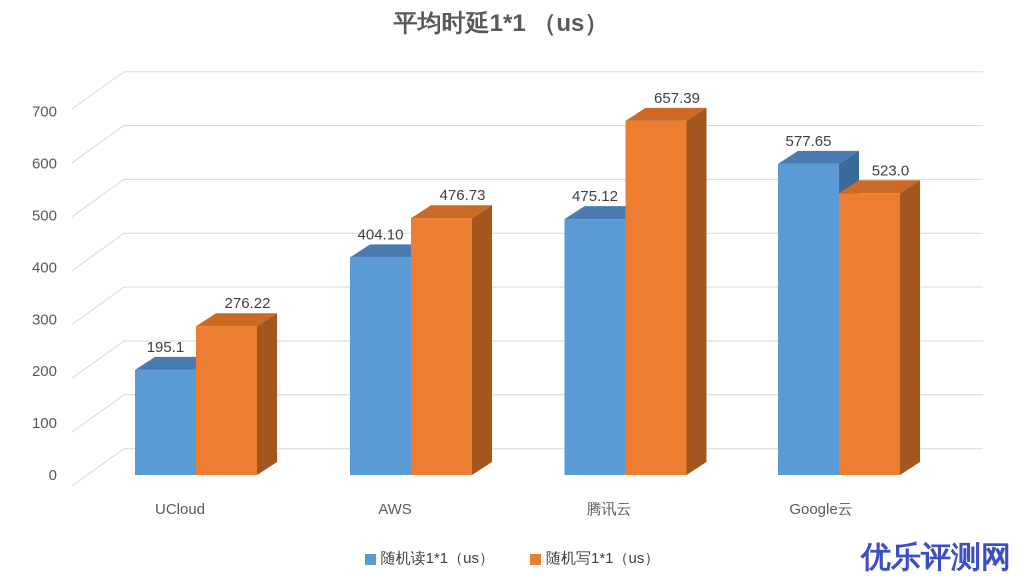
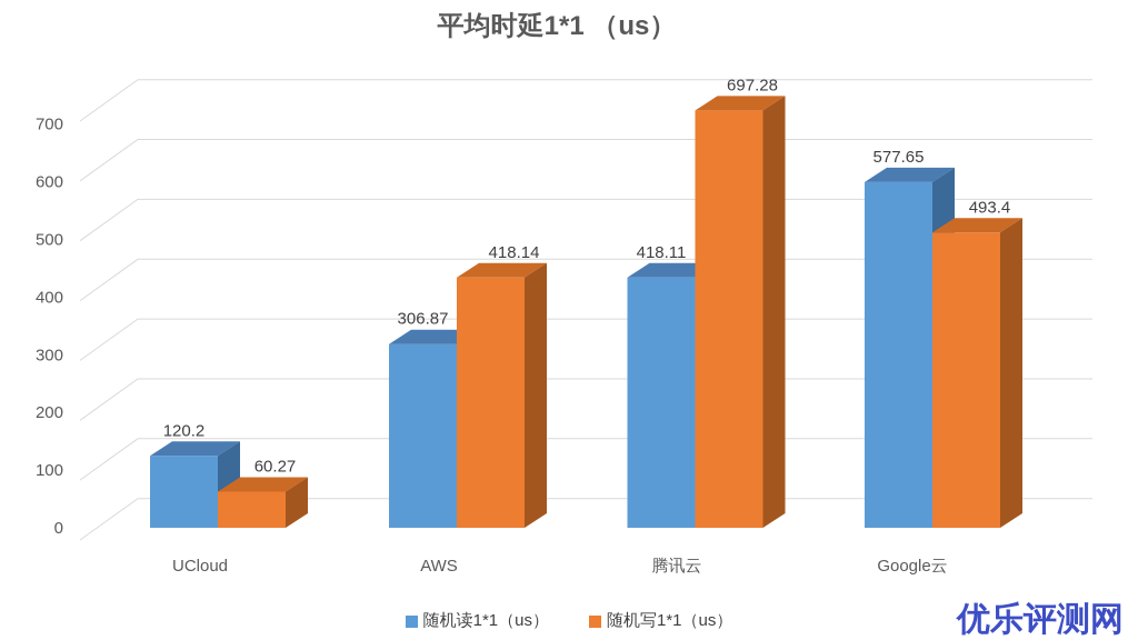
随机读1*1（us）/UCloud: 195.1 -> 120.2
随机写1*1（us）/UCloud: 276.22 -> 60.27
随机读1*1（us）/AWS: 404.10 -> 306.87
随机写1*1（us）/AWS: 476.73 -> 418.14
随机读1*1（us）/腾讯云: 475.12 -> 418.11
随机写1*1（us）/腾讯云: 657.39 -> 697.28
随机写1*1（us）/Google云: 523.0 -> 493.4
